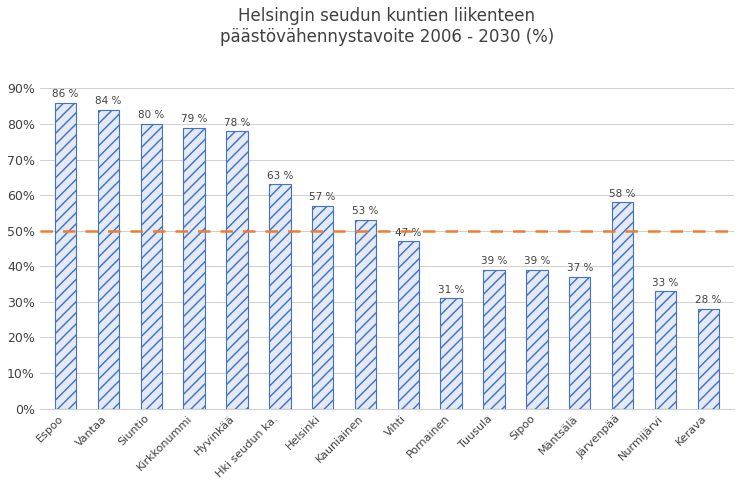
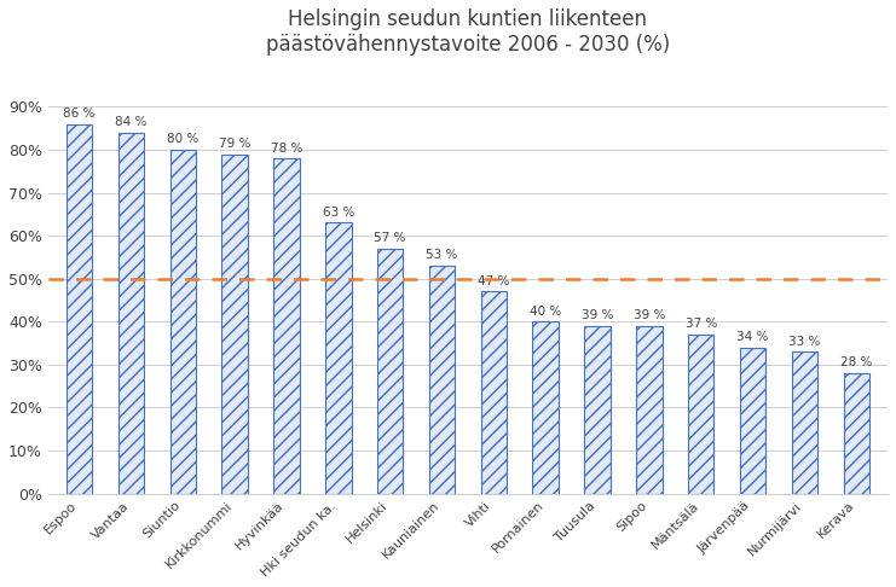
Pornainen: 31 -> 40
Järvenpää: 58 -> 34
